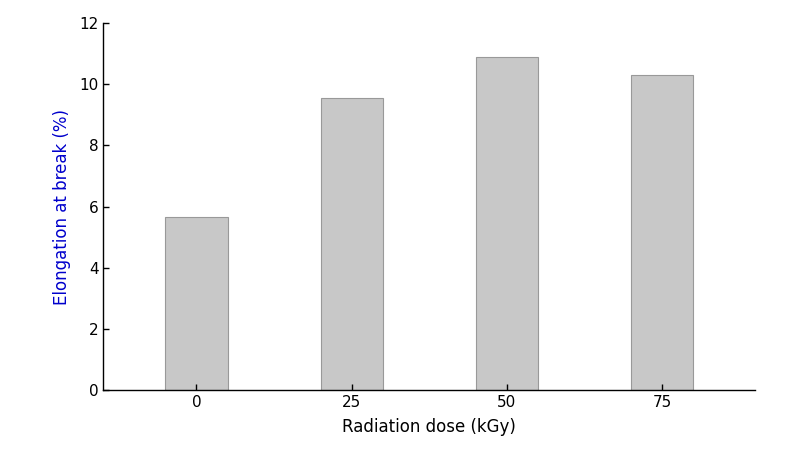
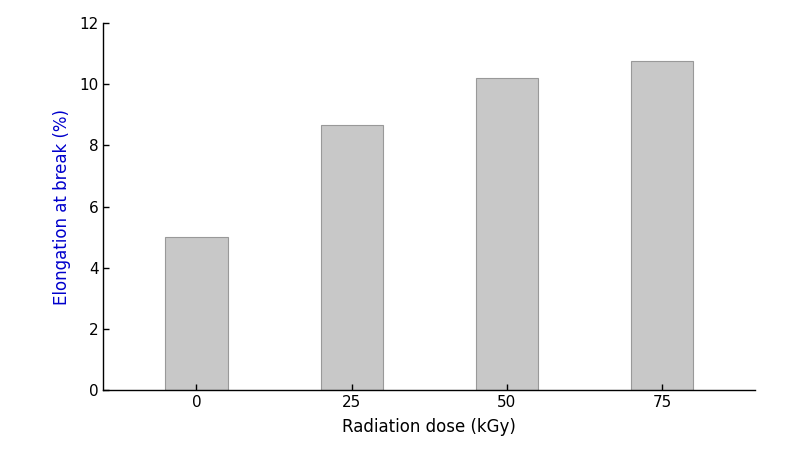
0: 5.65 -> 5.00
25: 9.55 -> 8.65
50: 10.90 -> 10.20
75: 10.30 -> 10.75
